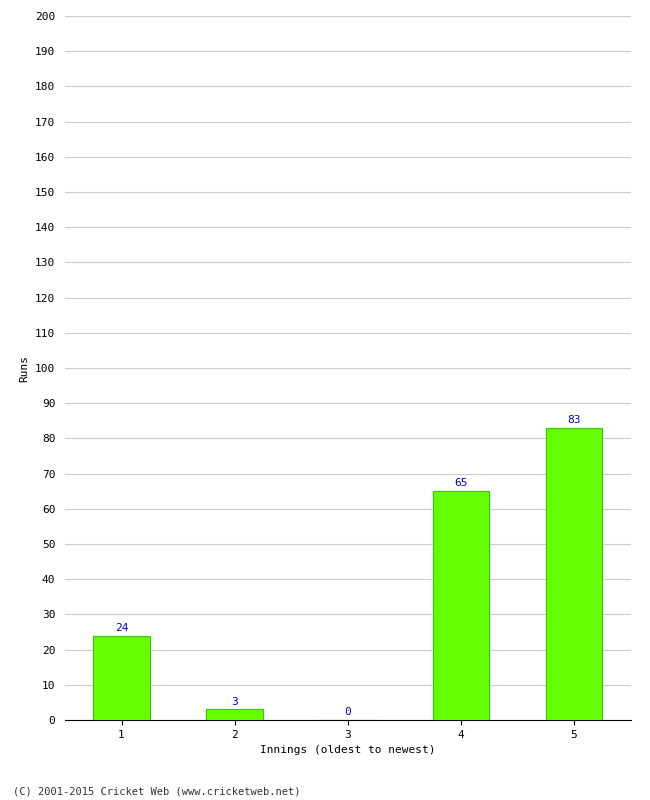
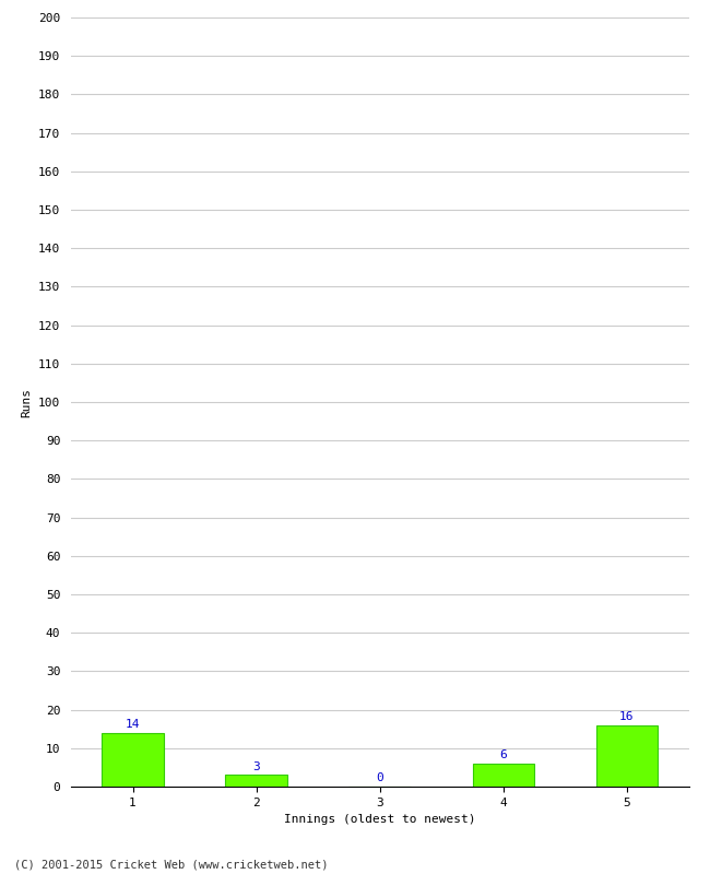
1: 24 -> 14
4: 65 -> 6
5: 83 -> 16
